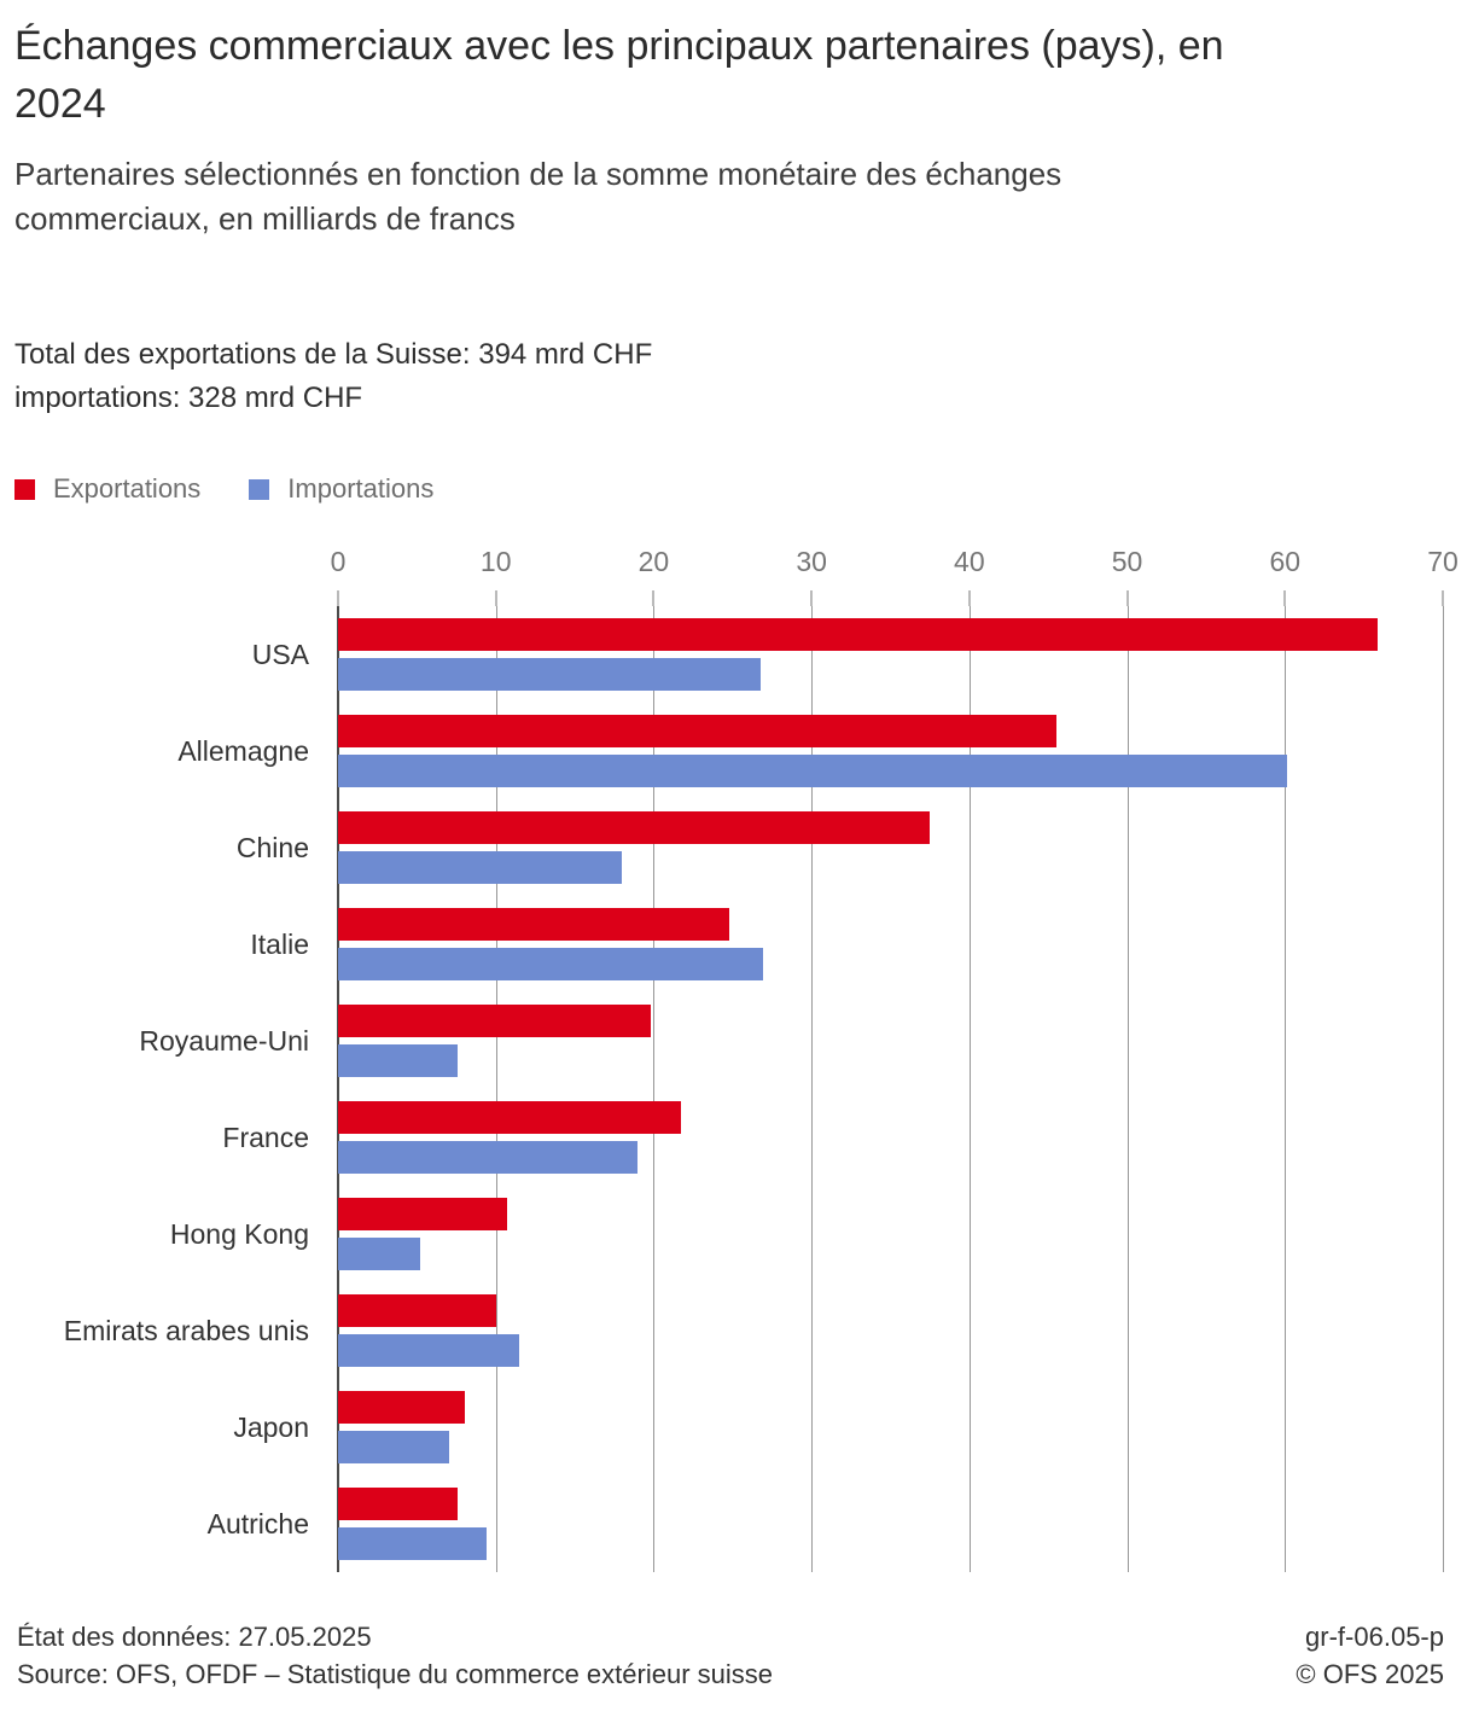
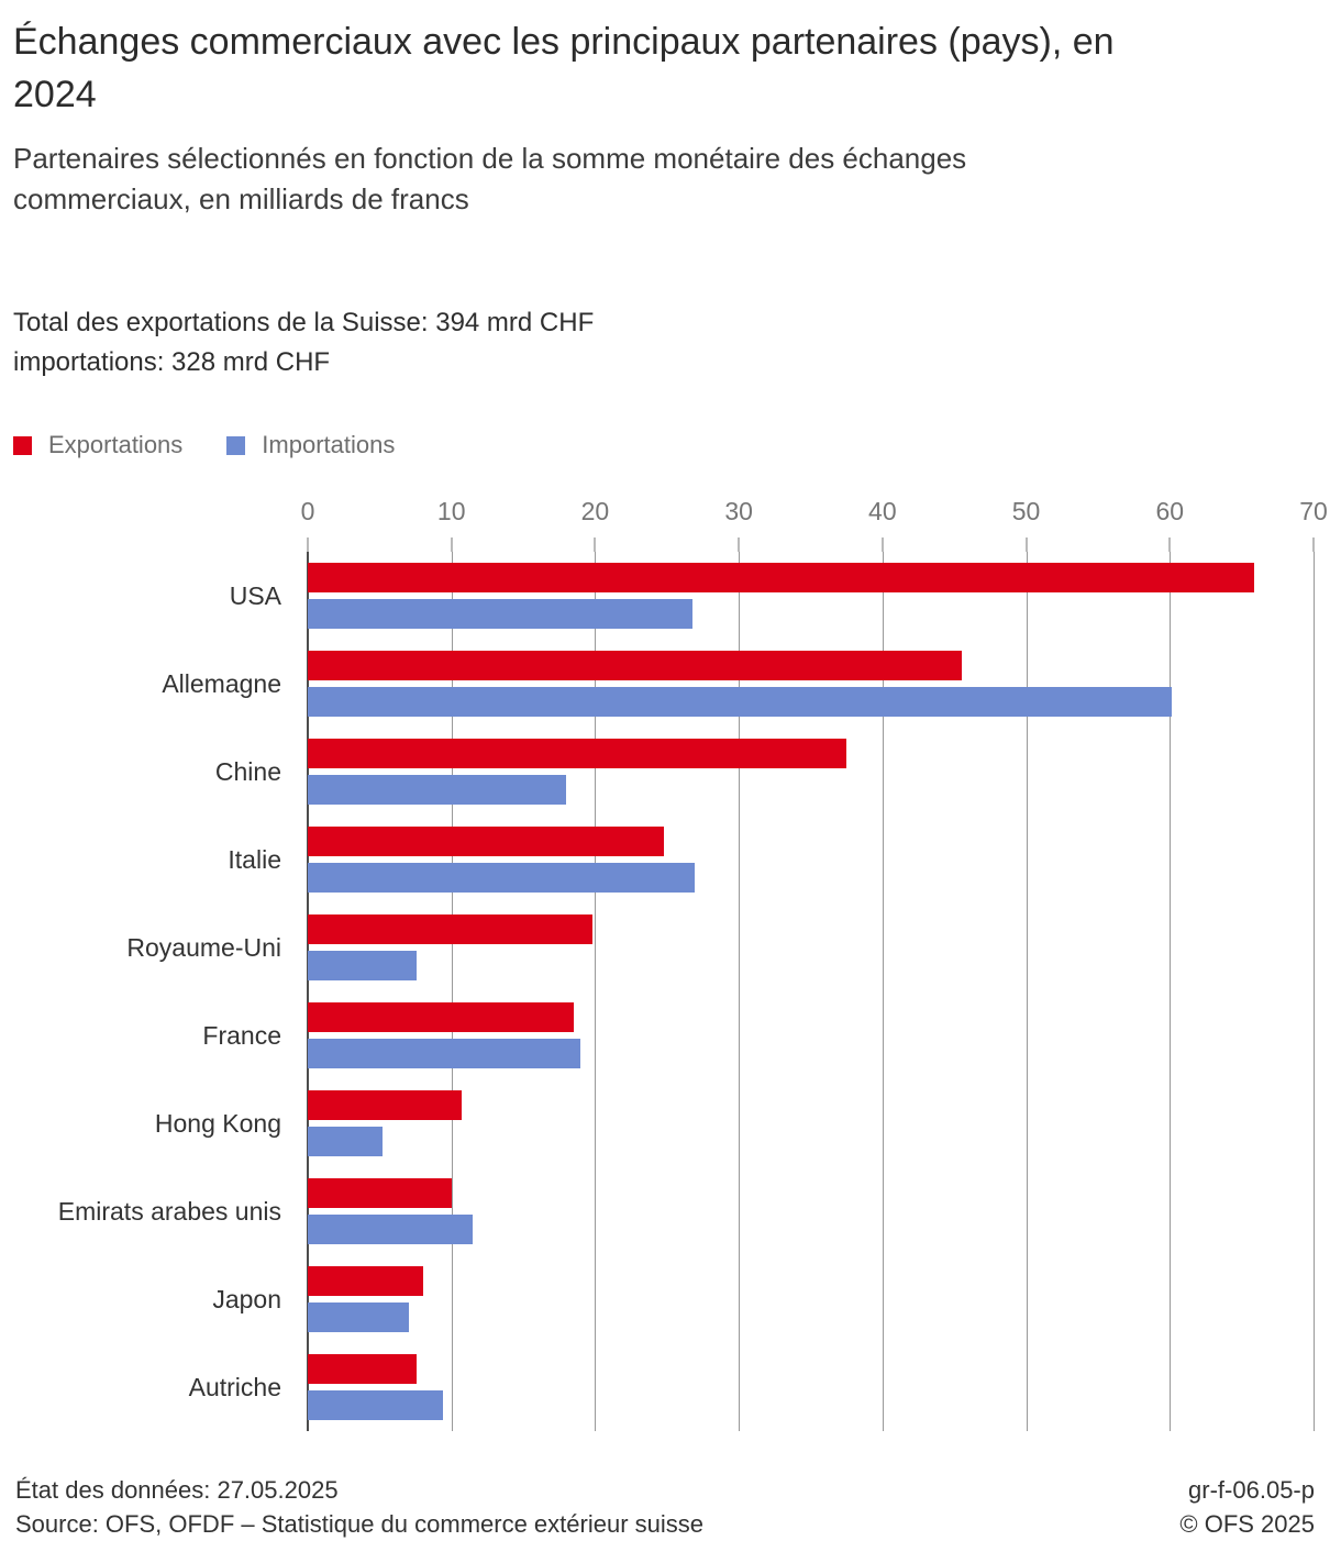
Exportations/France: 21.7 -> 18.5
